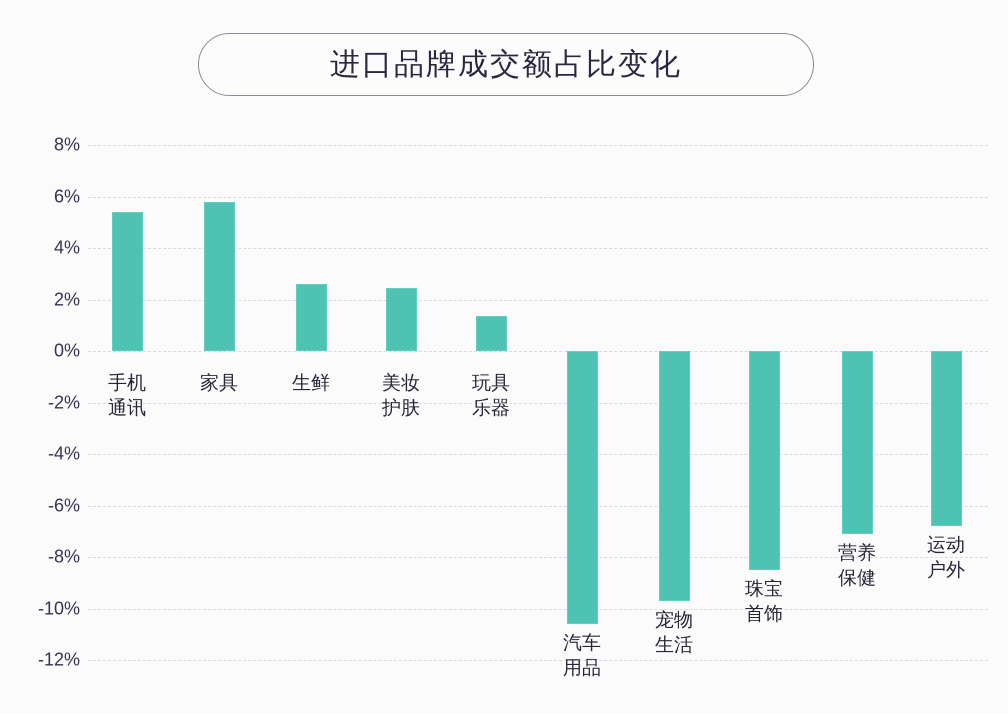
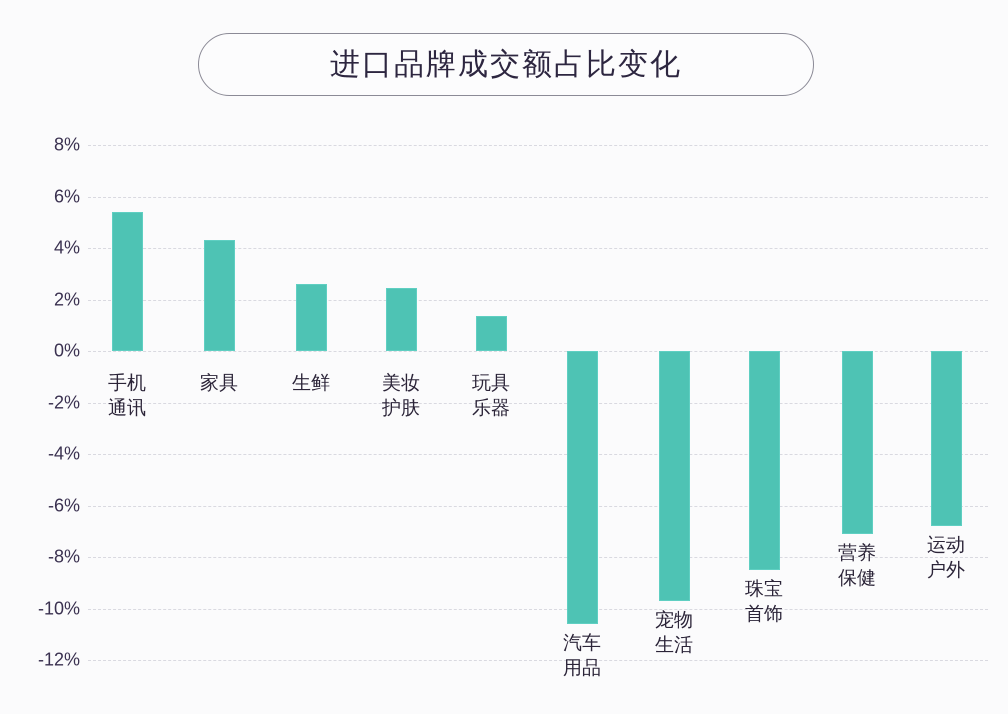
家具: 5.8% -> 4.3%
